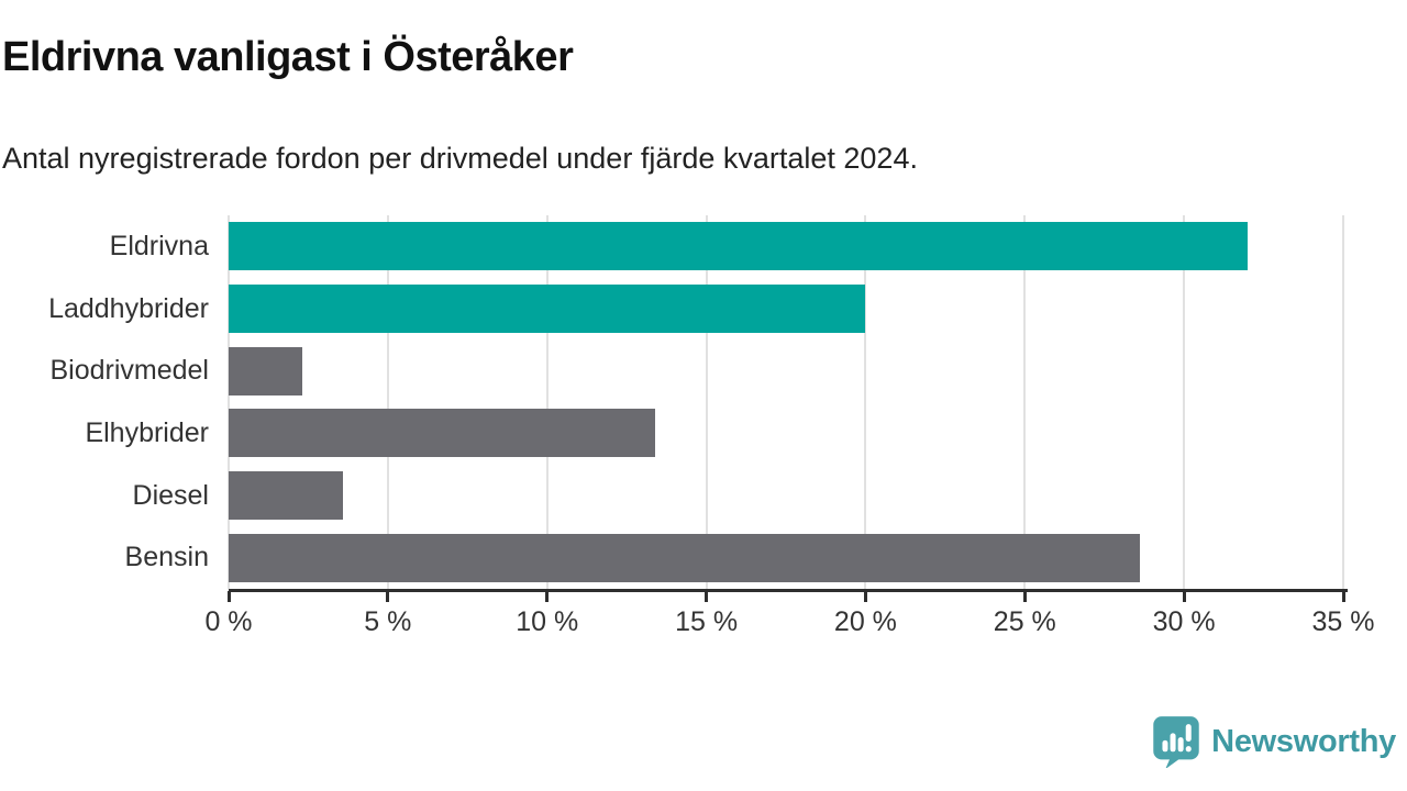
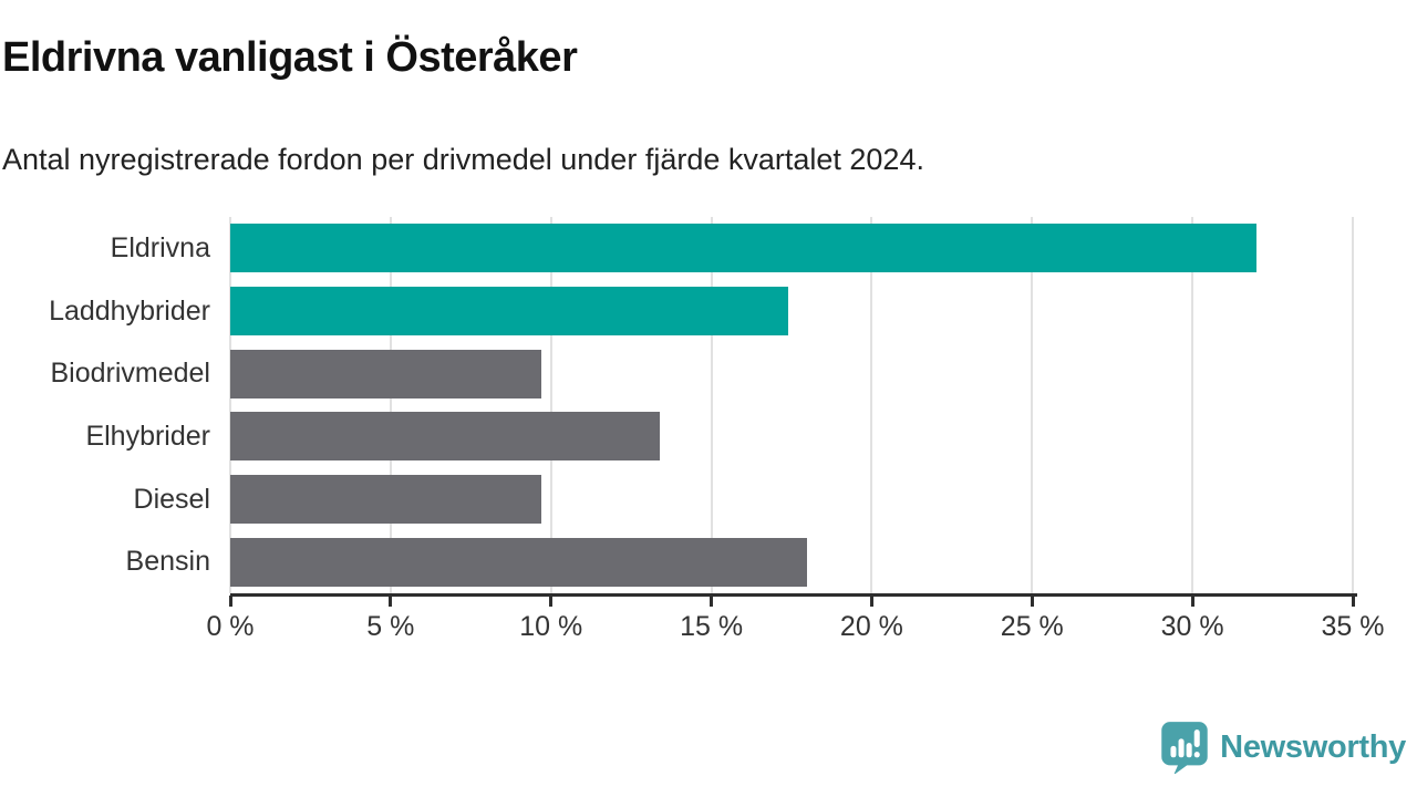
Laddhybrider: 20.0% -> 17.4%
Biodrivmedel: 2.3% -> 9.7%
Diesel: 3.6% -> 9.7%
Bensin: 28.6% -> 18.0%
